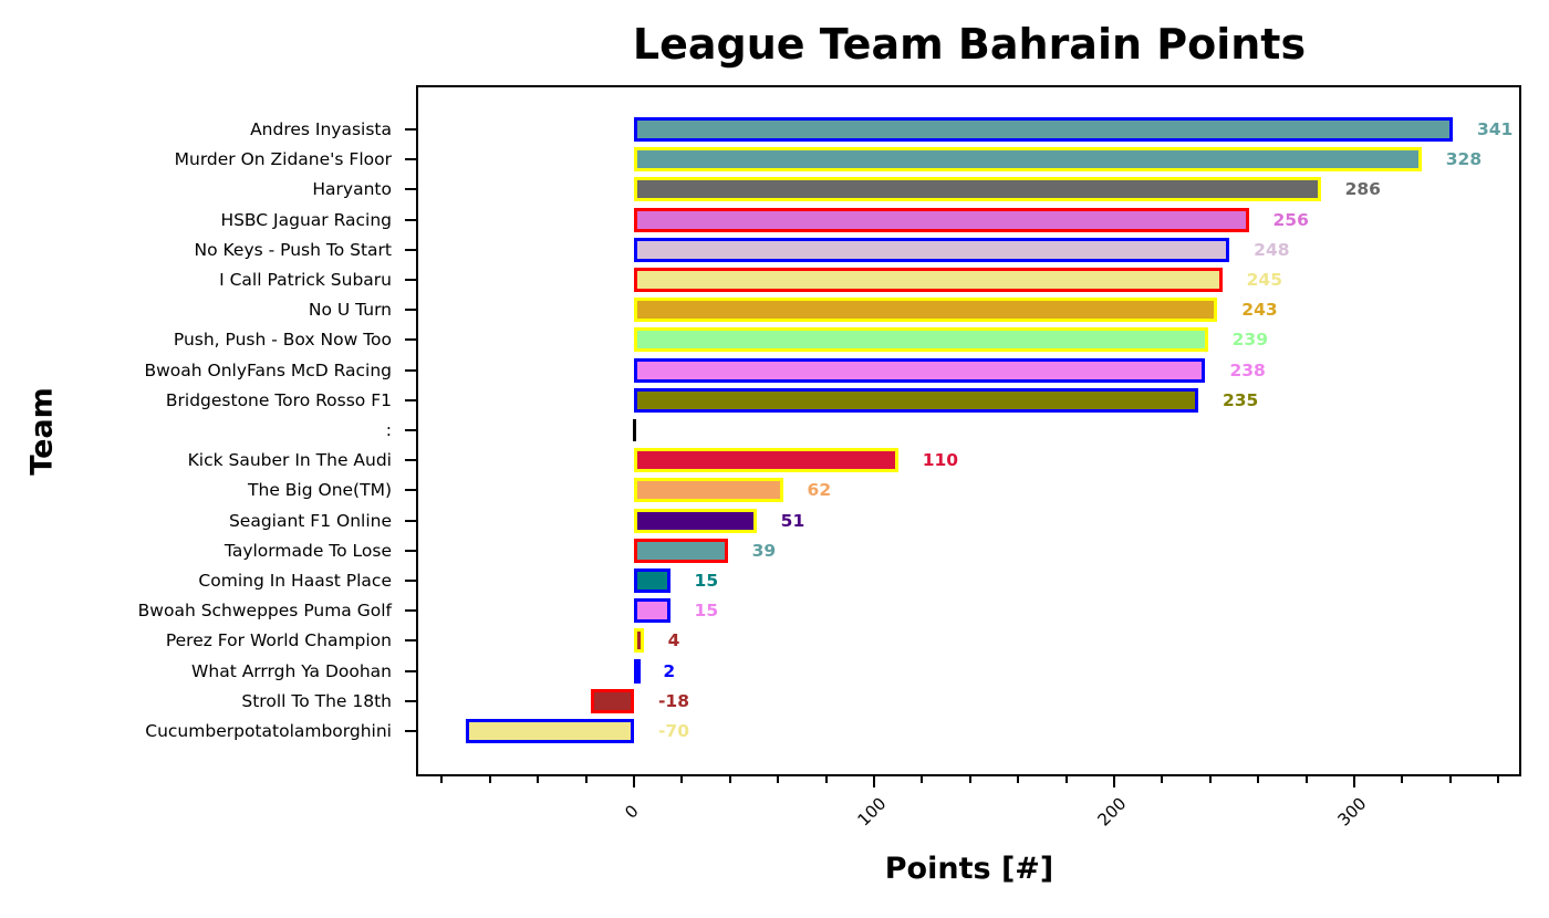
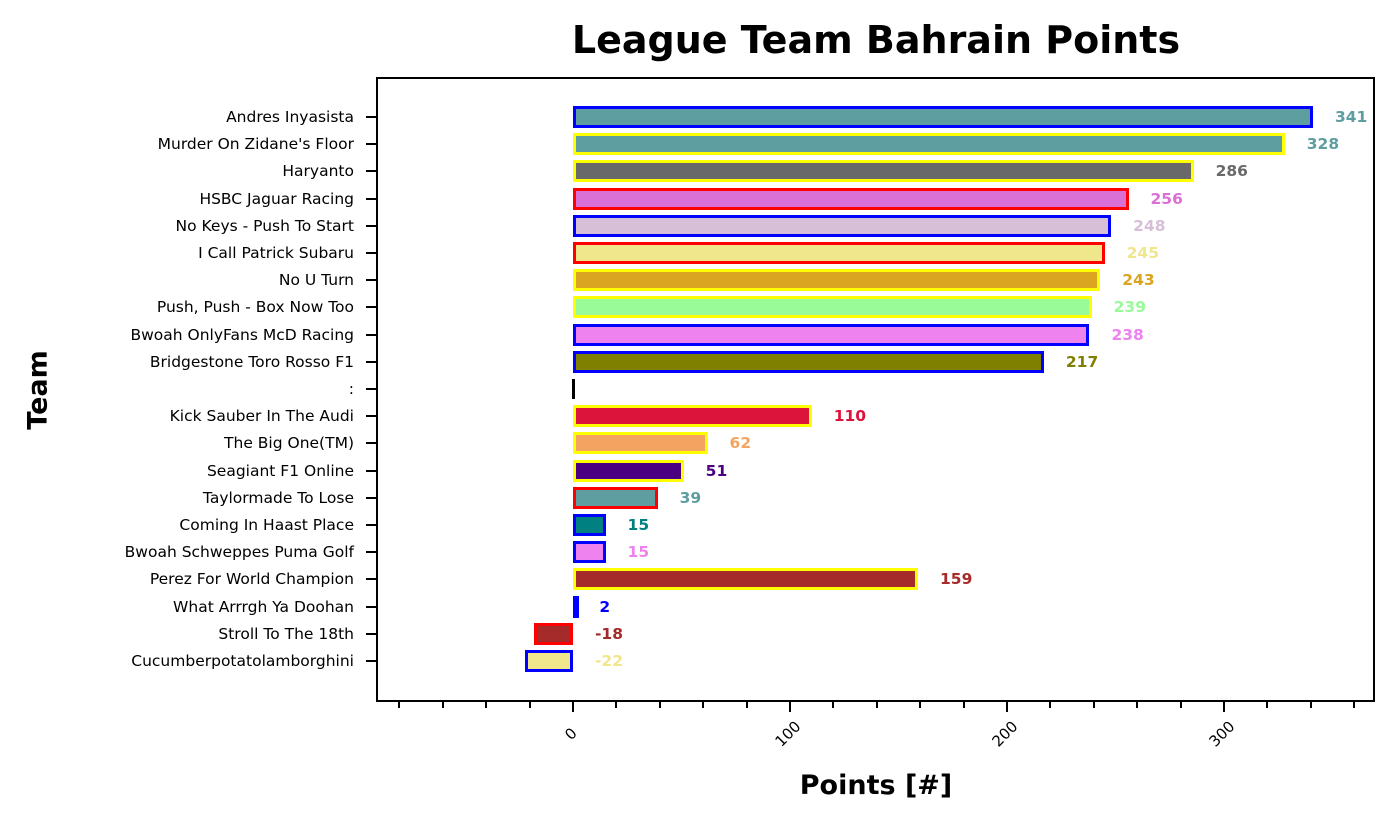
Bridgestone Toro Rosso F1: 235 -> 217
Perez For World Champion: 4 -> 159
Cucumberpotatolamborghini: -70 -> -22
